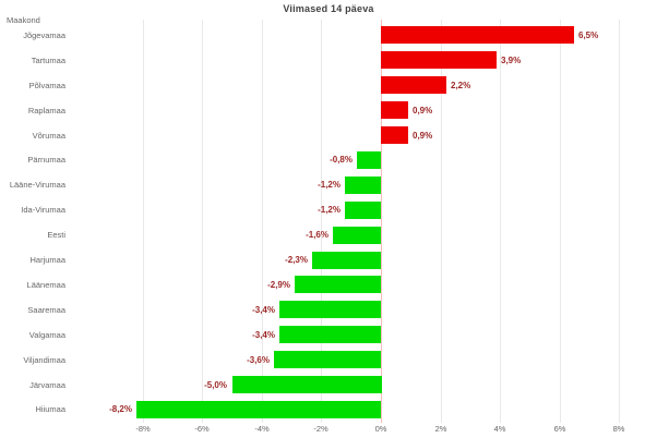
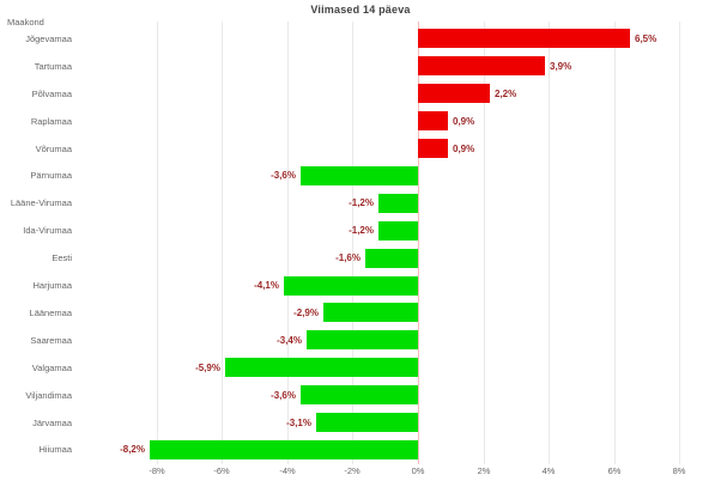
Pärnumaa: -0,8% -> -3,6%
Harjumaa: -2,3% -> -4,1%
Valgamaa: -3,4% -> -5,9%
Järvamaa: -5,0% -> -3,1%
